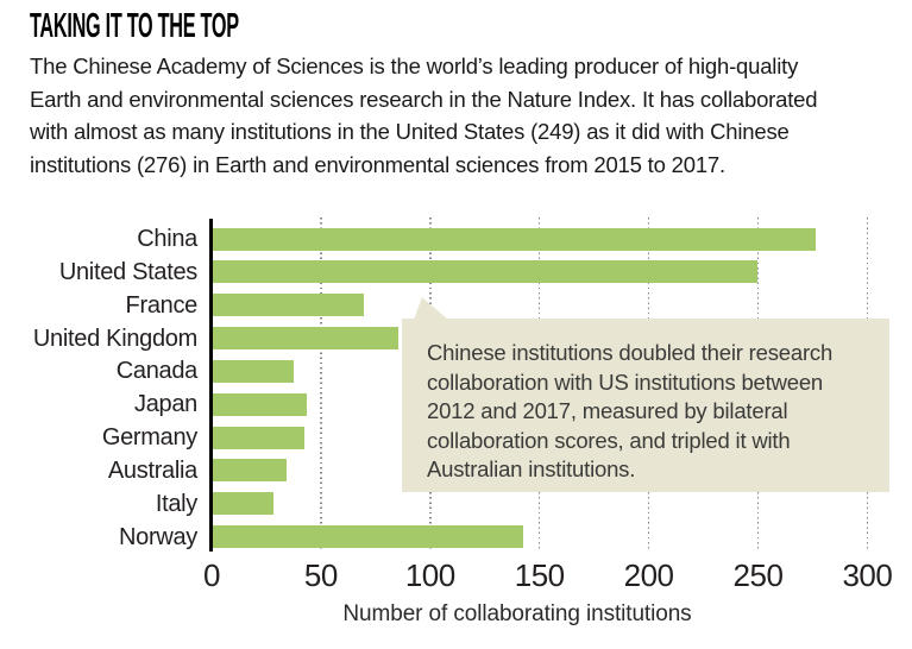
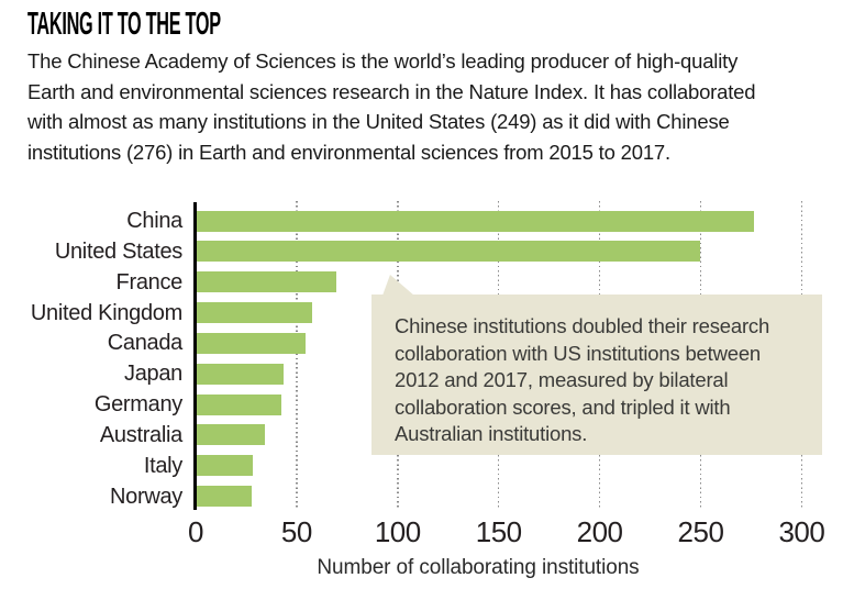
United Kingdom: 85 -> 57
Canada: 37 -> 54
Norway: 142 -> 27
